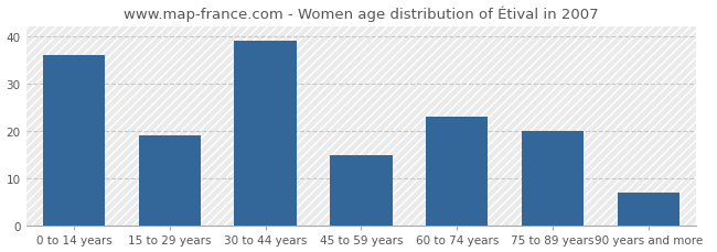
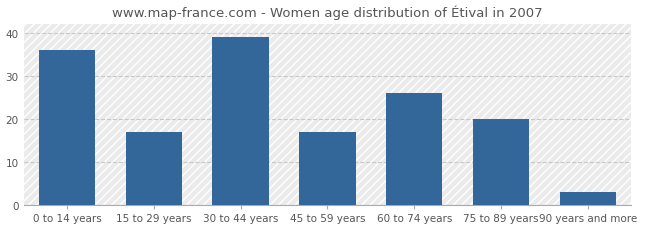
15 to 29 years: 19 -> 17
45 to 59 years: 15 -> 17
60 to 74 years: 23 -> 26
90 years and more: 7 -> 3
